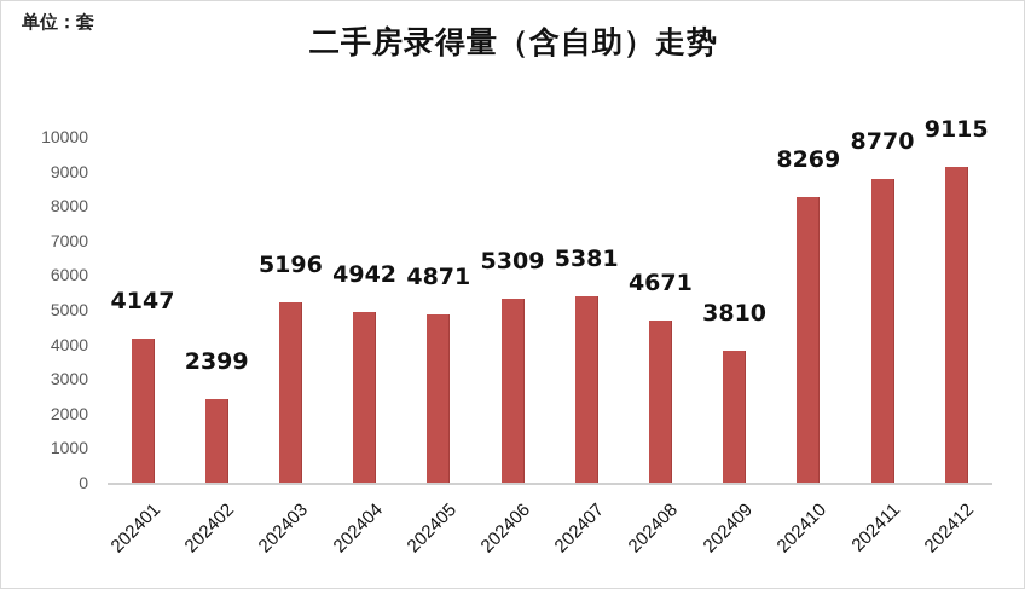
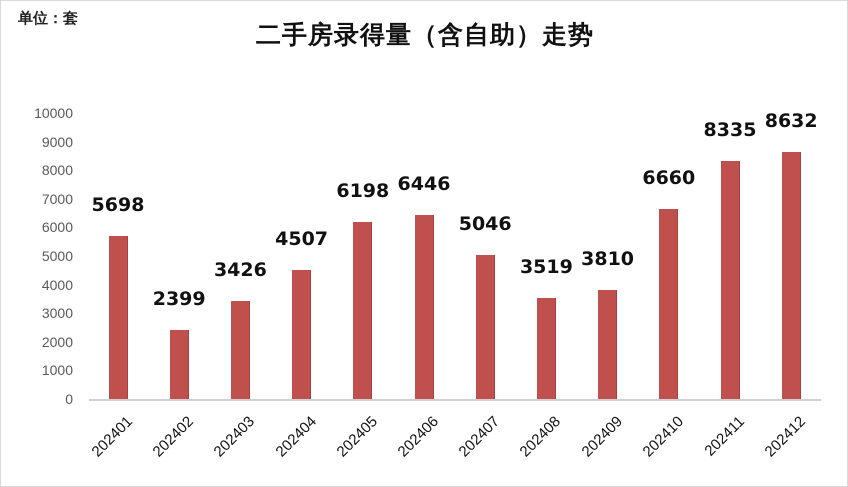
202401: 4147 -> 5698
202403: 5196 -> 3426
202404: 4942 -> 4507
202405: 4871 -> 6198
202406: 5309 -> 6446
202407: 5381 -> 5046
202408: 4671 -> 3519
202410: 8269 -> 6660
202411: 8770 -> 8335
202412: 9115 -> 8632
